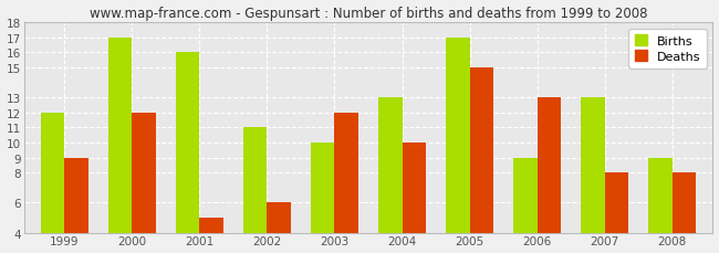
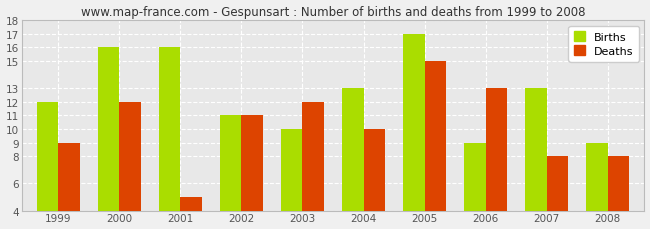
Births/2000: 17 -> 16
Deaths/2002: 6 -> 11
